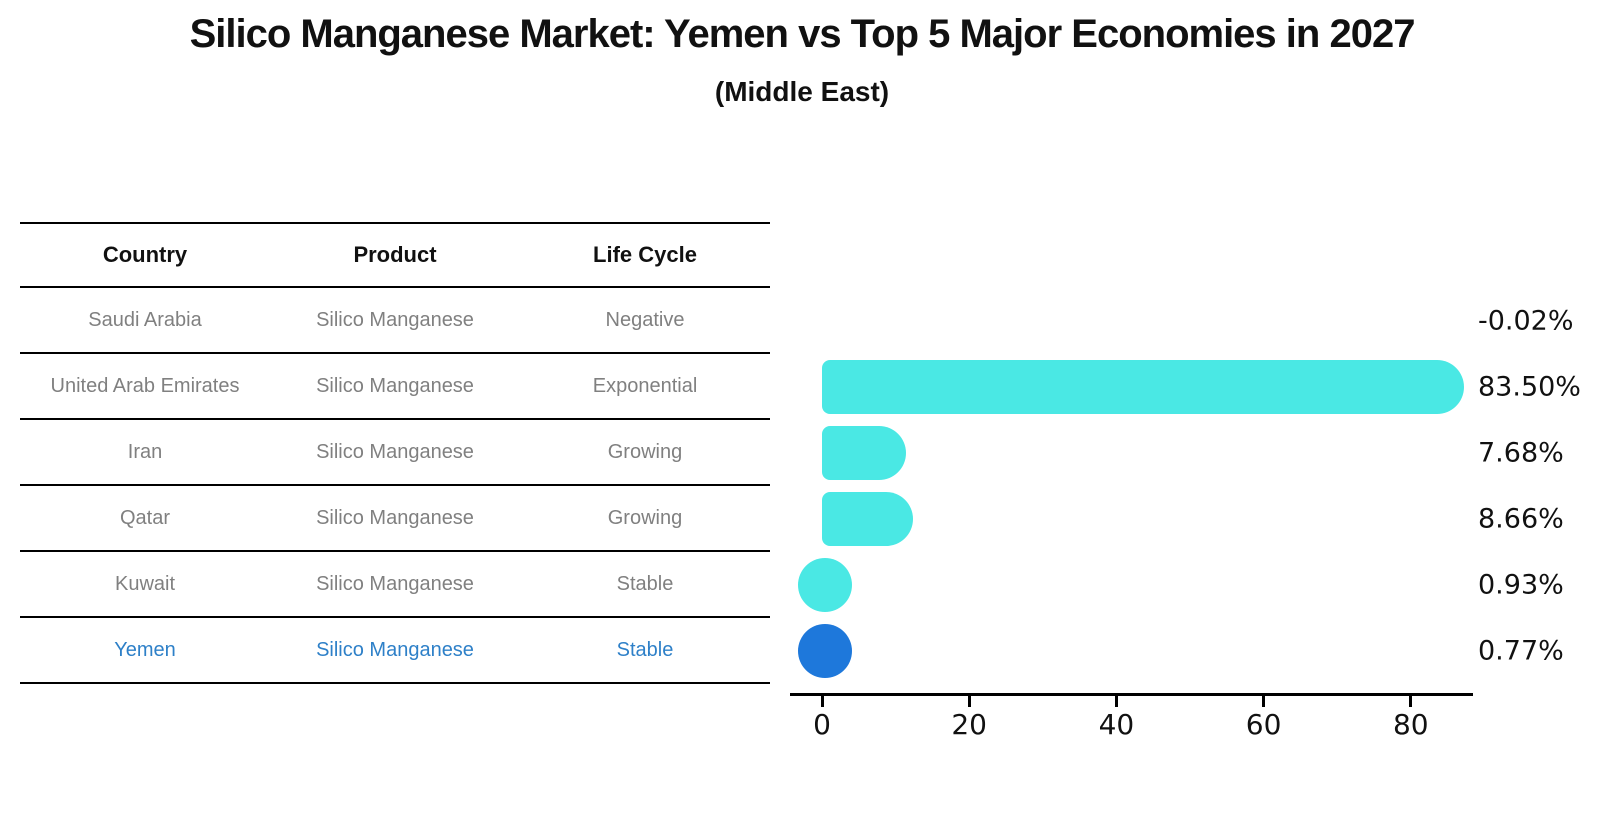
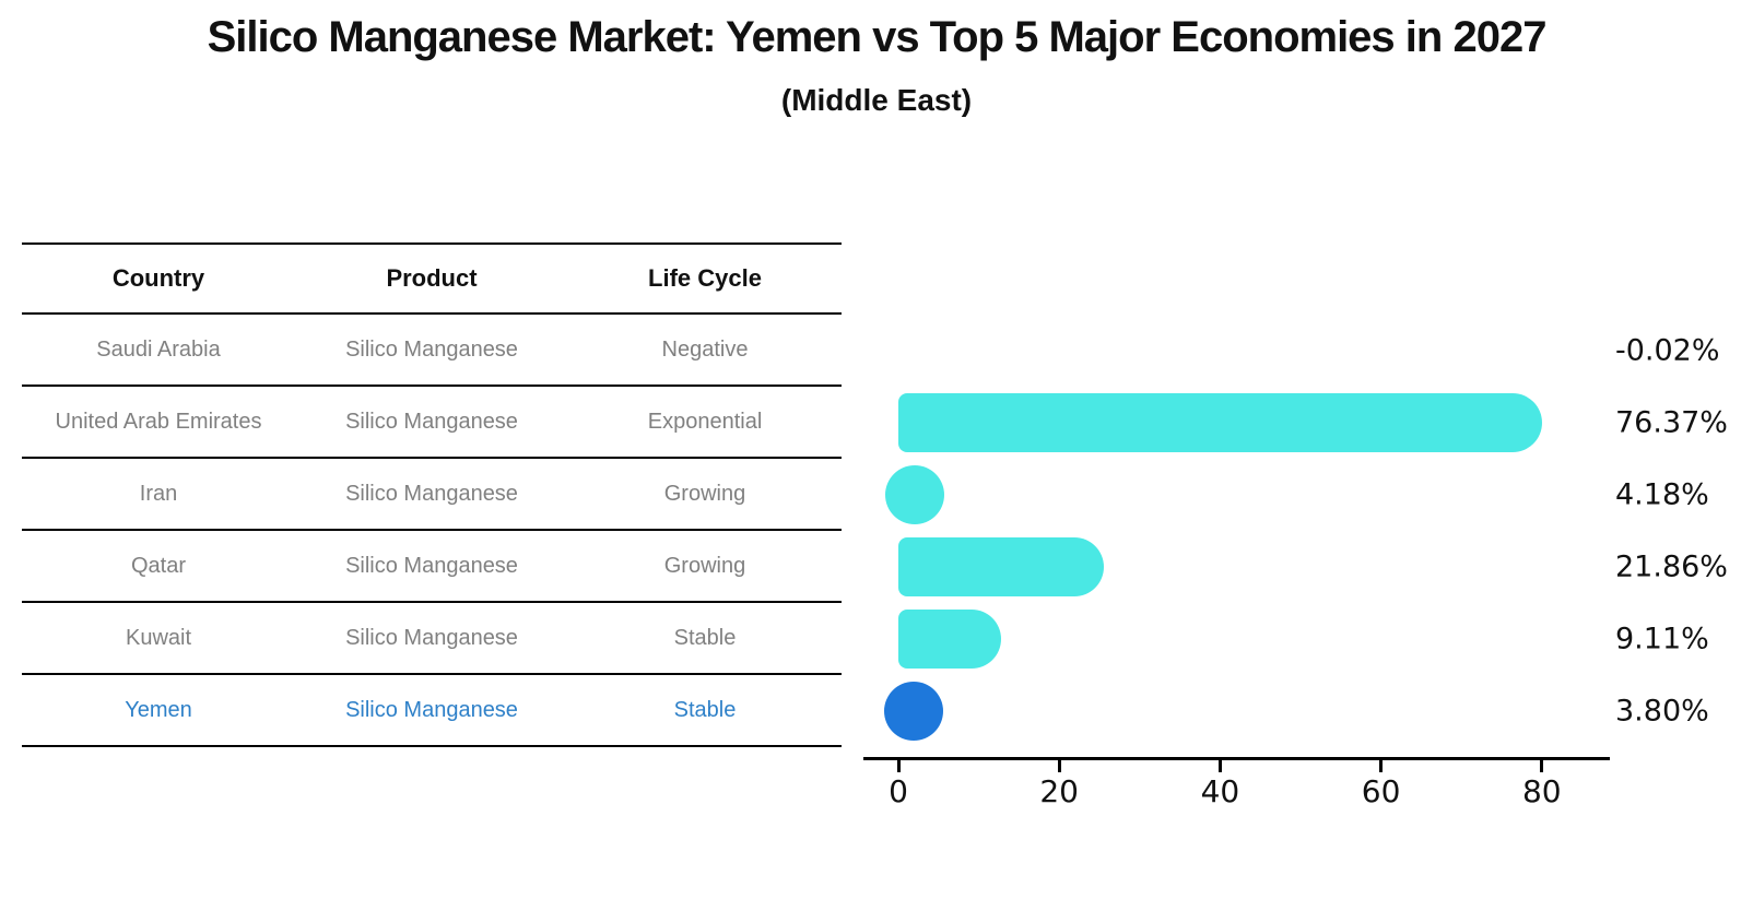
United Arab Emirates: 83.50% -> 76.37%
Iran: 7.68% -> 4.18%
Qatar: 8.66% -> 21.86%
Kuwait: 0.93% -> 9.11%
Yemen: 0.77% -> 3.80%
